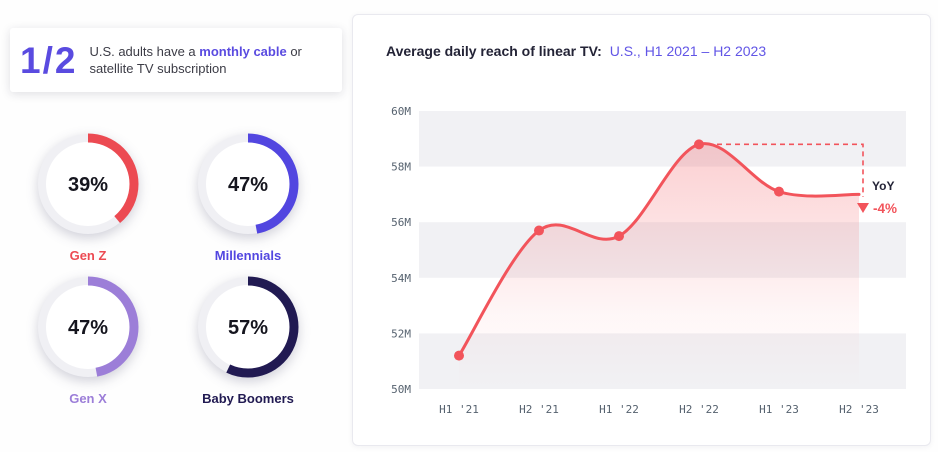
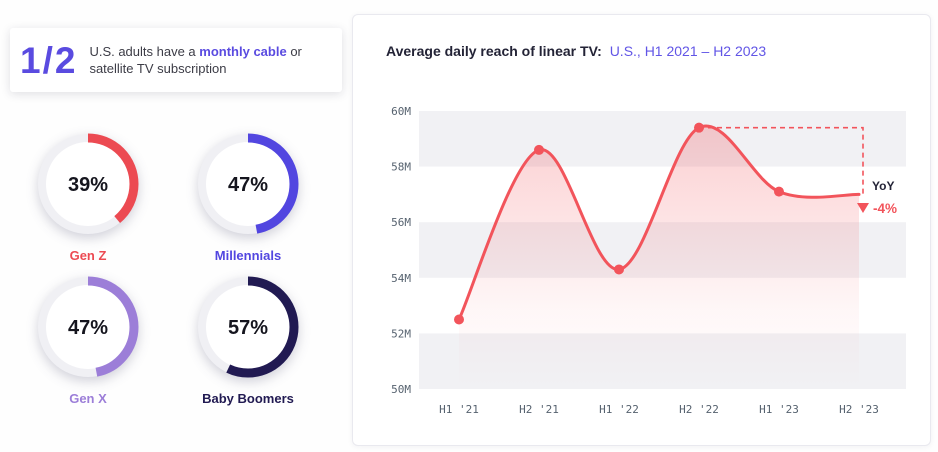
H1 '21: 51.2M -> 52.5M
H2 '21: 55.7M -> 58.6M
H1 '22: 55.5M -> 54.3M
H2 '22: 58.8M -> 59.4M
